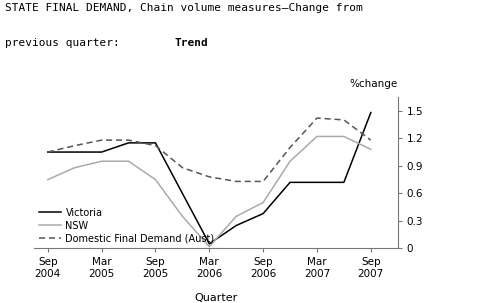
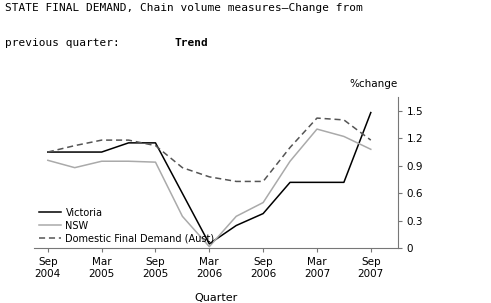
NSW/Sep 2004: 0.75 -> 0.96
NSW/Sep 2005: 0.75 -> 0.94
NSW/Mar 2007: 1.22 -> 1.30
